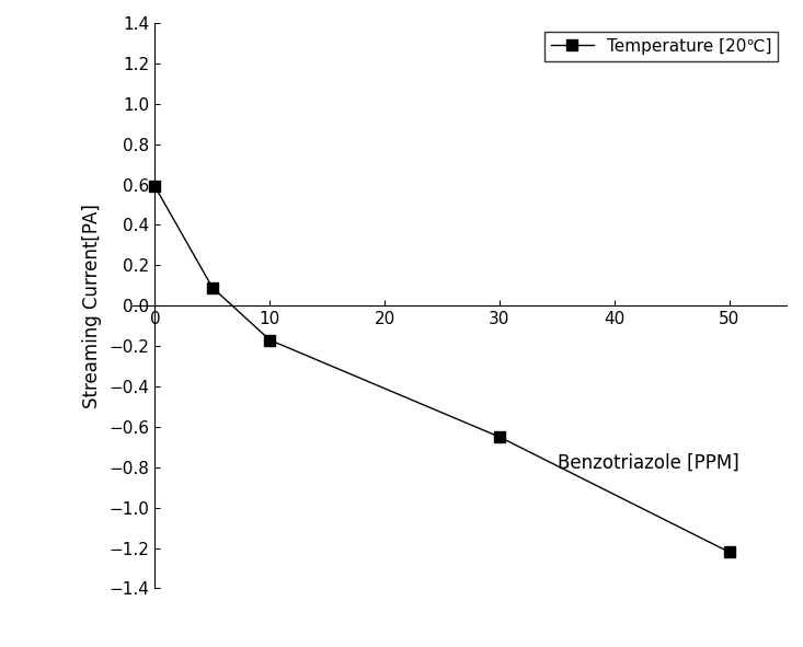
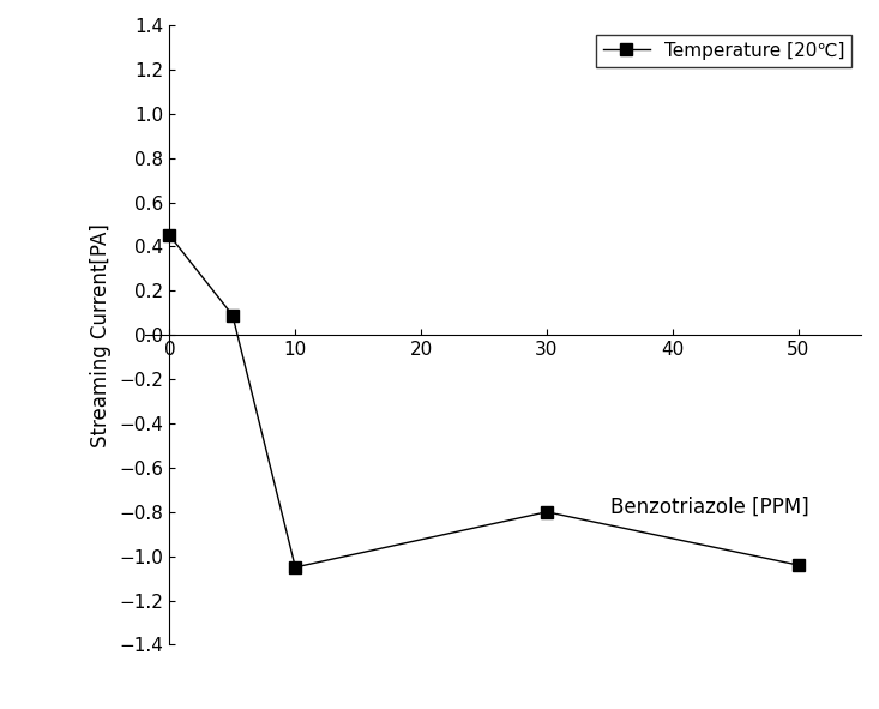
0: 0.59 -> 0.45
10: -0.17 -> -1.05
30: -0.65 -> -0.80
50: -1.22 -> -1.04
